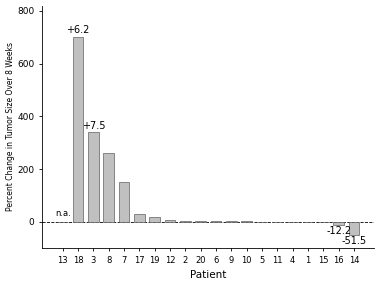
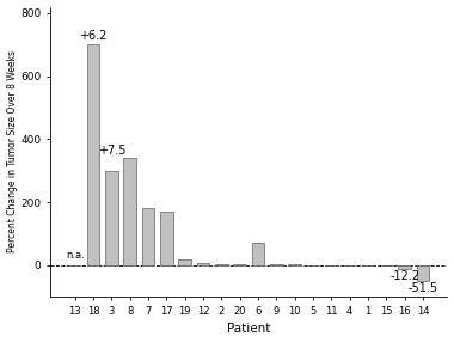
3: 340 -> 300
8: 260 -> 340
7: 150 -> 180
17: 30 -> 170
6: 3 -> 70
